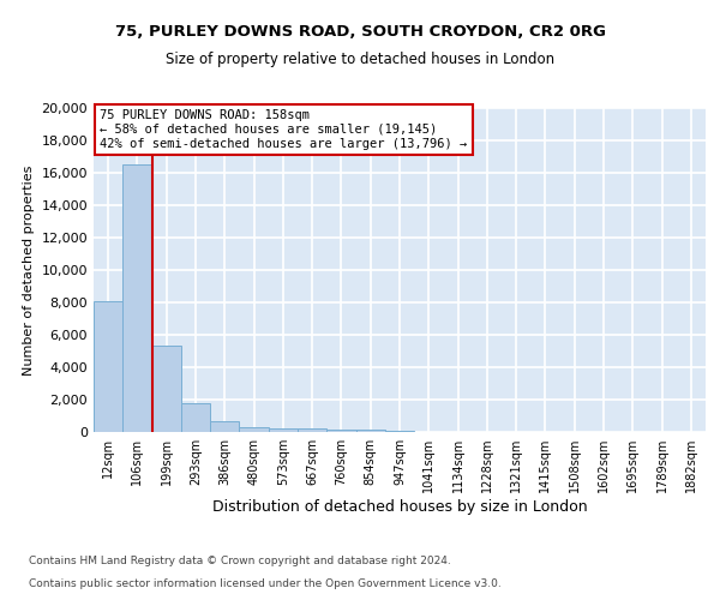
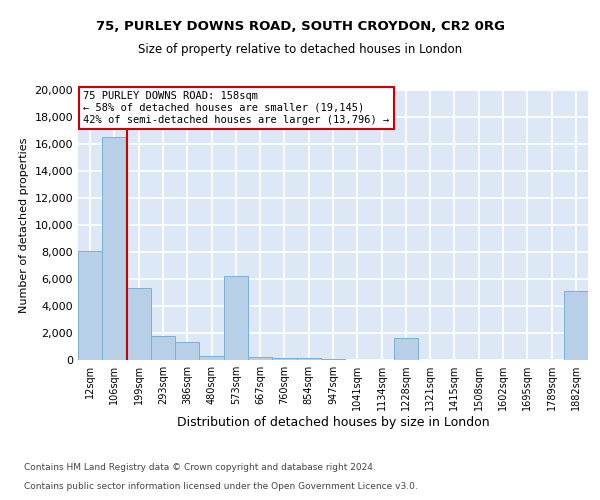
386sqm: 600 -> 1,300
573sqm: 200 -> 6,200
1228sqm: 0 -> 1,600
1882sqm: 0 -> 5,100
